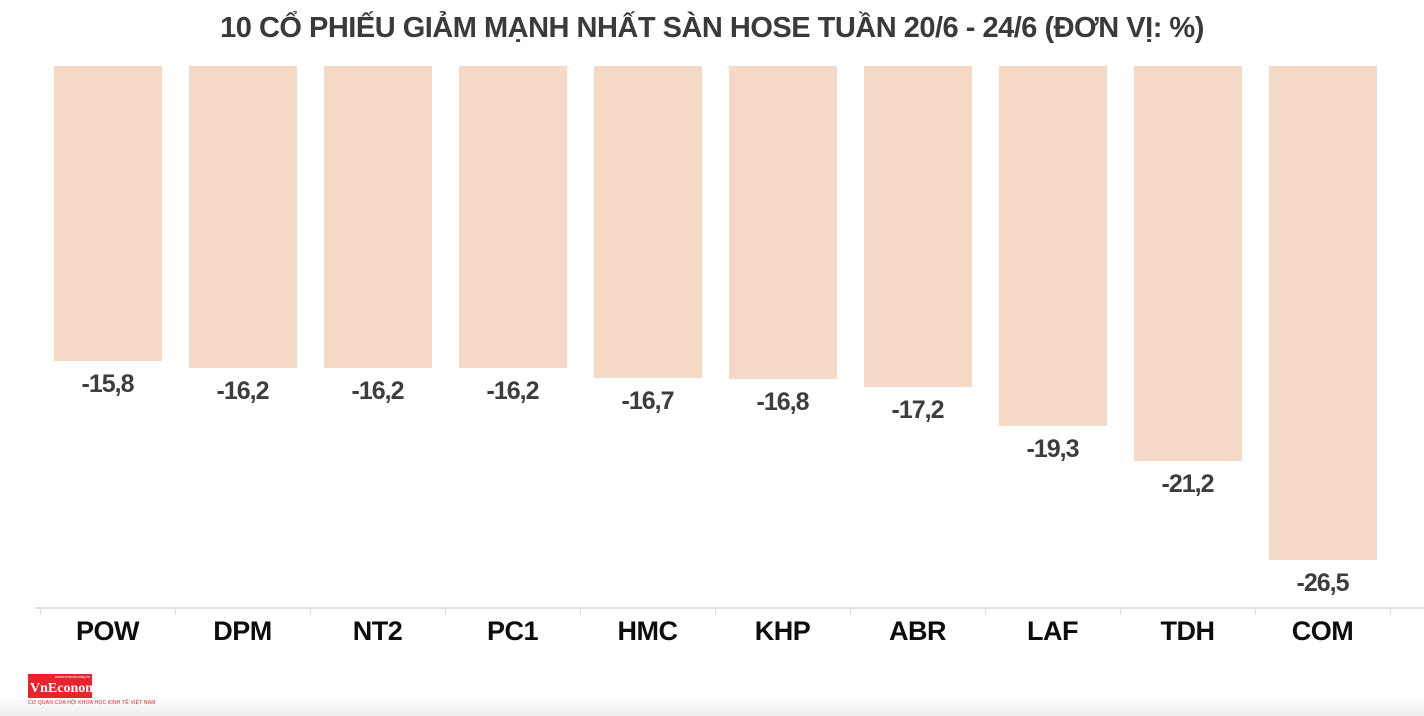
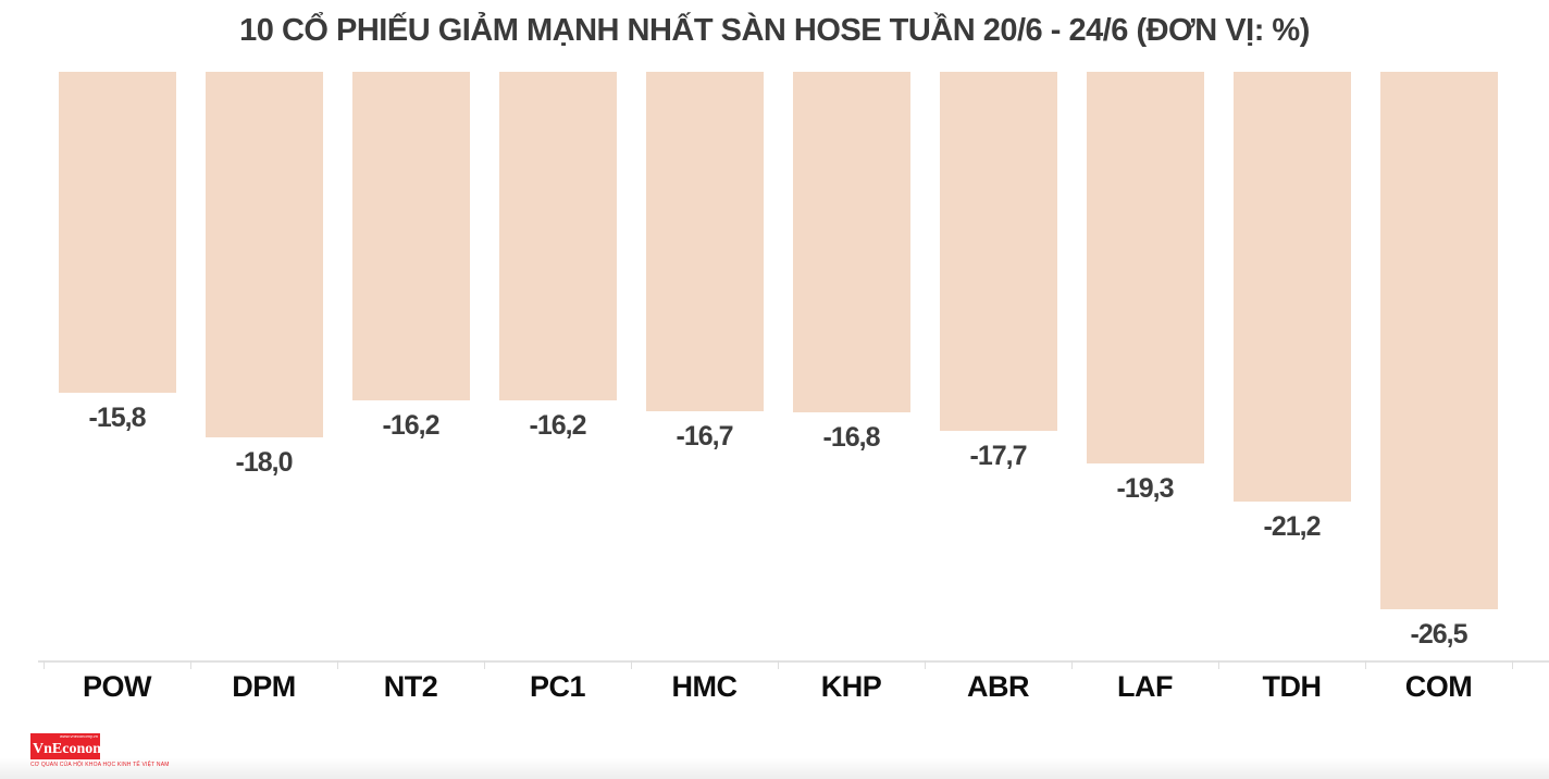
DPM: -16,2 -> -18,0
ABR: -17,2 -> -17,7
